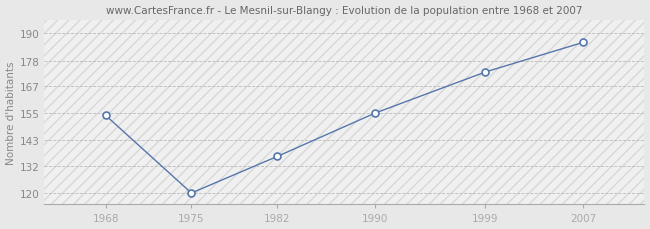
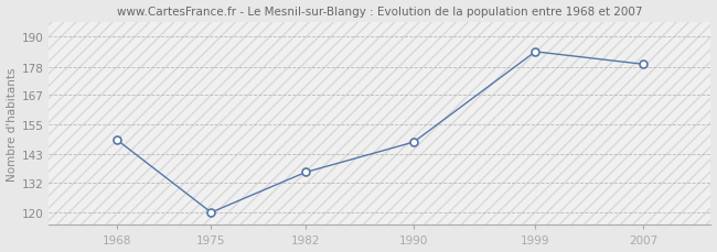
1968: 154 -> 149
1990: 155 -> 148
1999: 173 -> 184
2007: 186 -> 179
